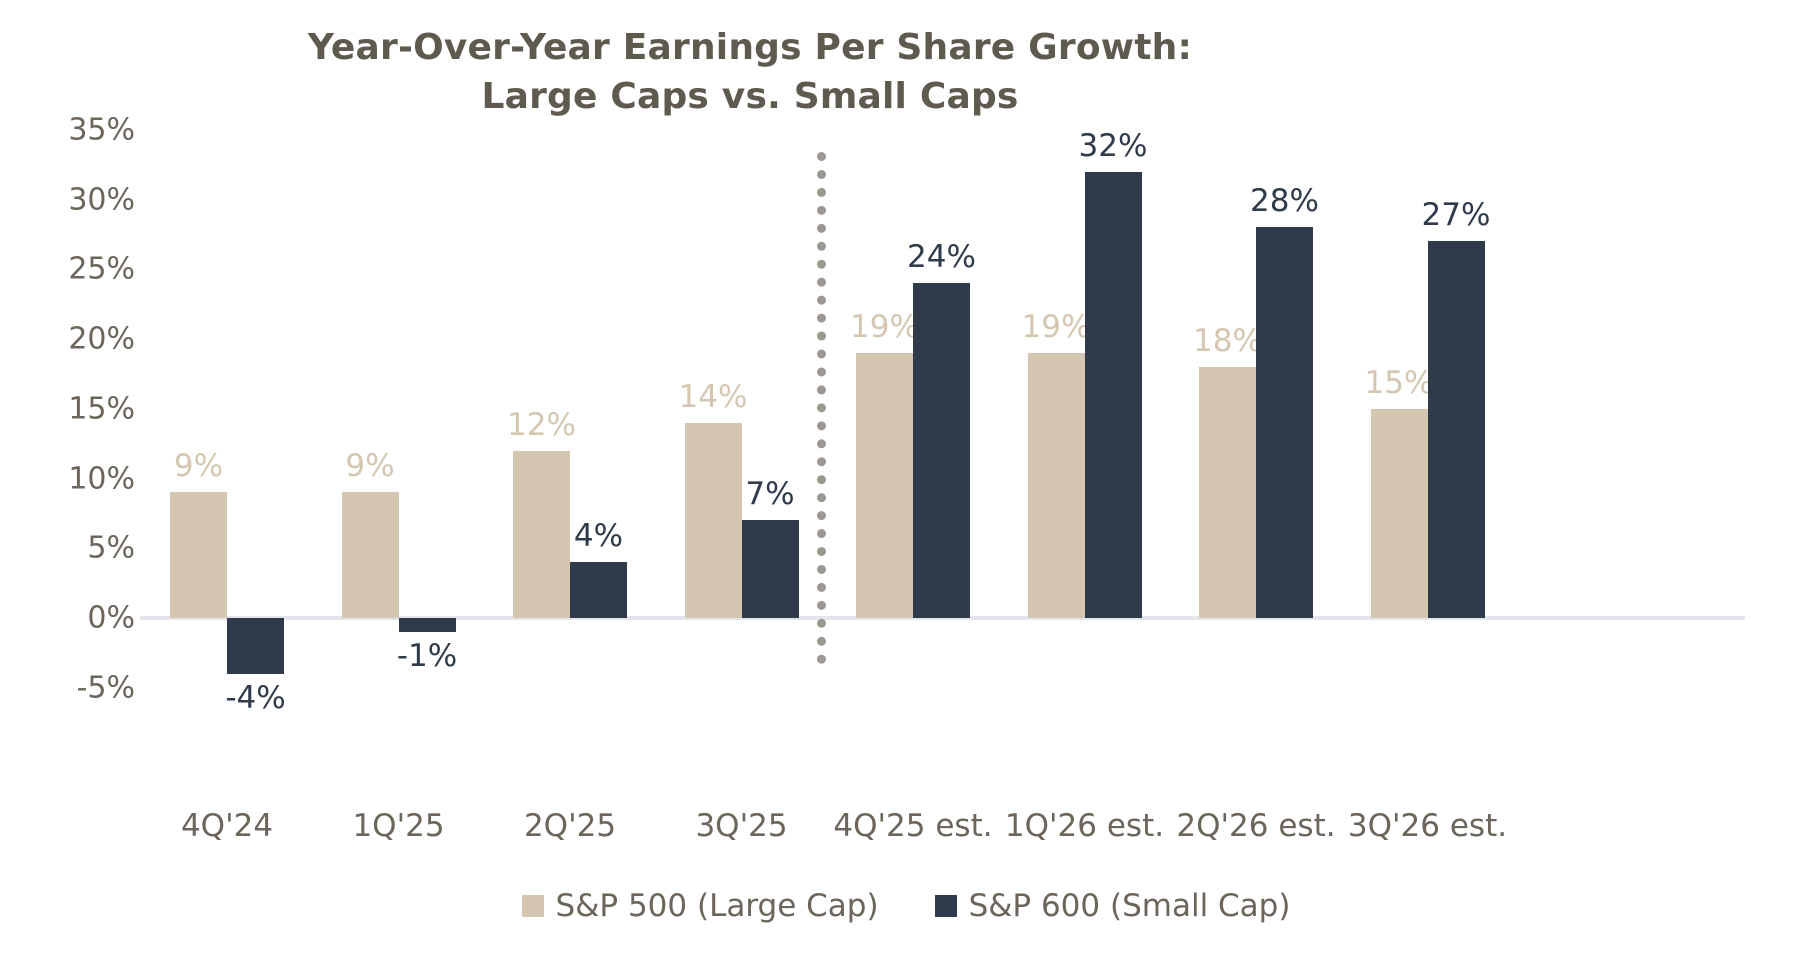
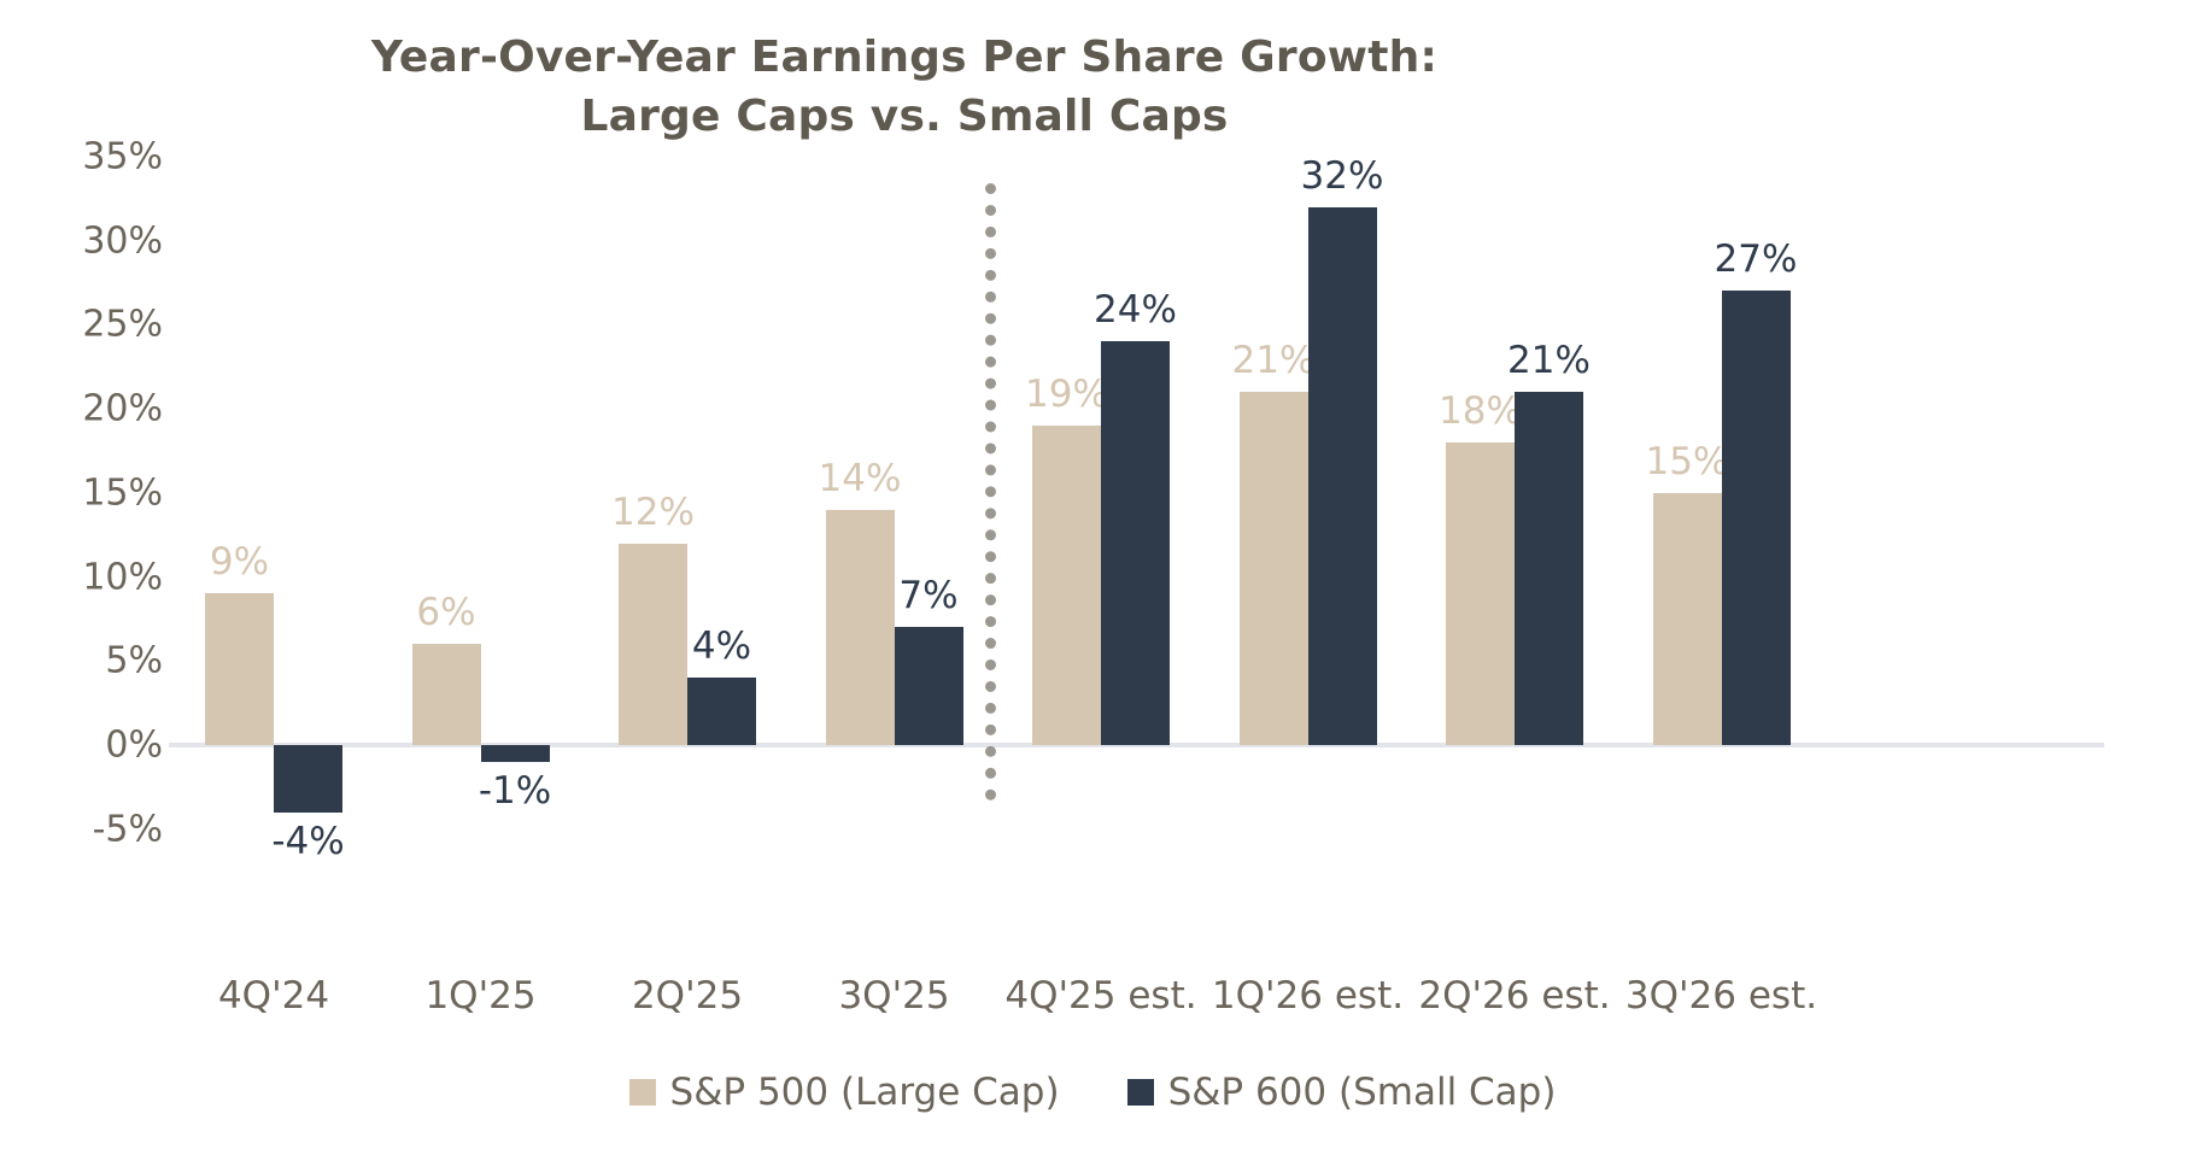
S&P 500 (Large Cap)/1Q'25: 9% -> 6%
S&P 500 (Large Cap)/1Q'26 est.: 19% -> 21%
S&P 600 (Small Cap)/2Q'26 est.: 28% -> 21%
